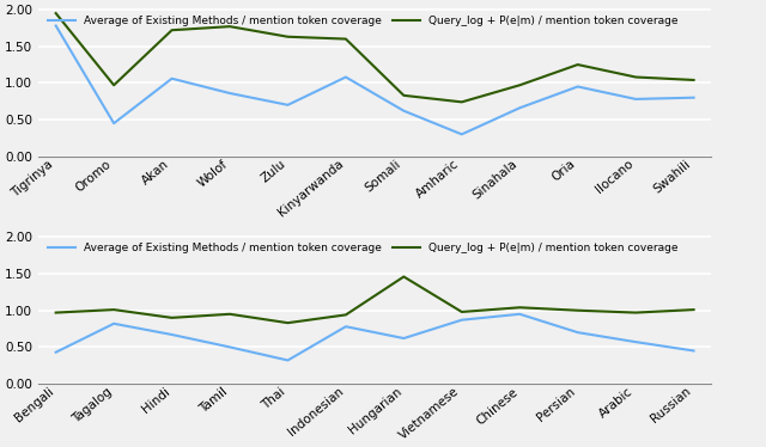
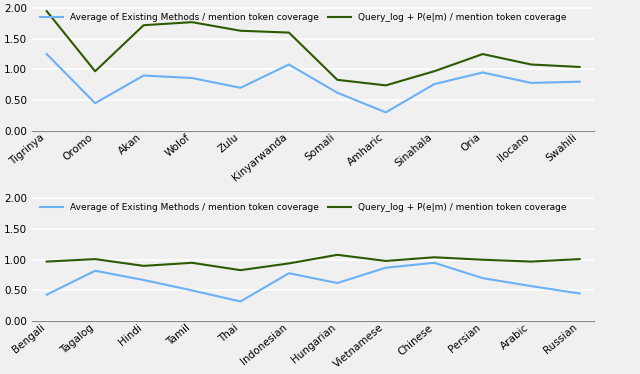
Average of Existing Methods / mention token coverage/Tigrinya: 1.78 -> 1.25
Average of Existing Methods / mention token coverage/Akan: 1.06 -> 0.90
Average of Existing Methods / mention token coverage/Sinahala: 0.66 -> 0.76
Query_log + P(e|m) / mention token coverage/Hungarian: 1.46 -> 1.08
